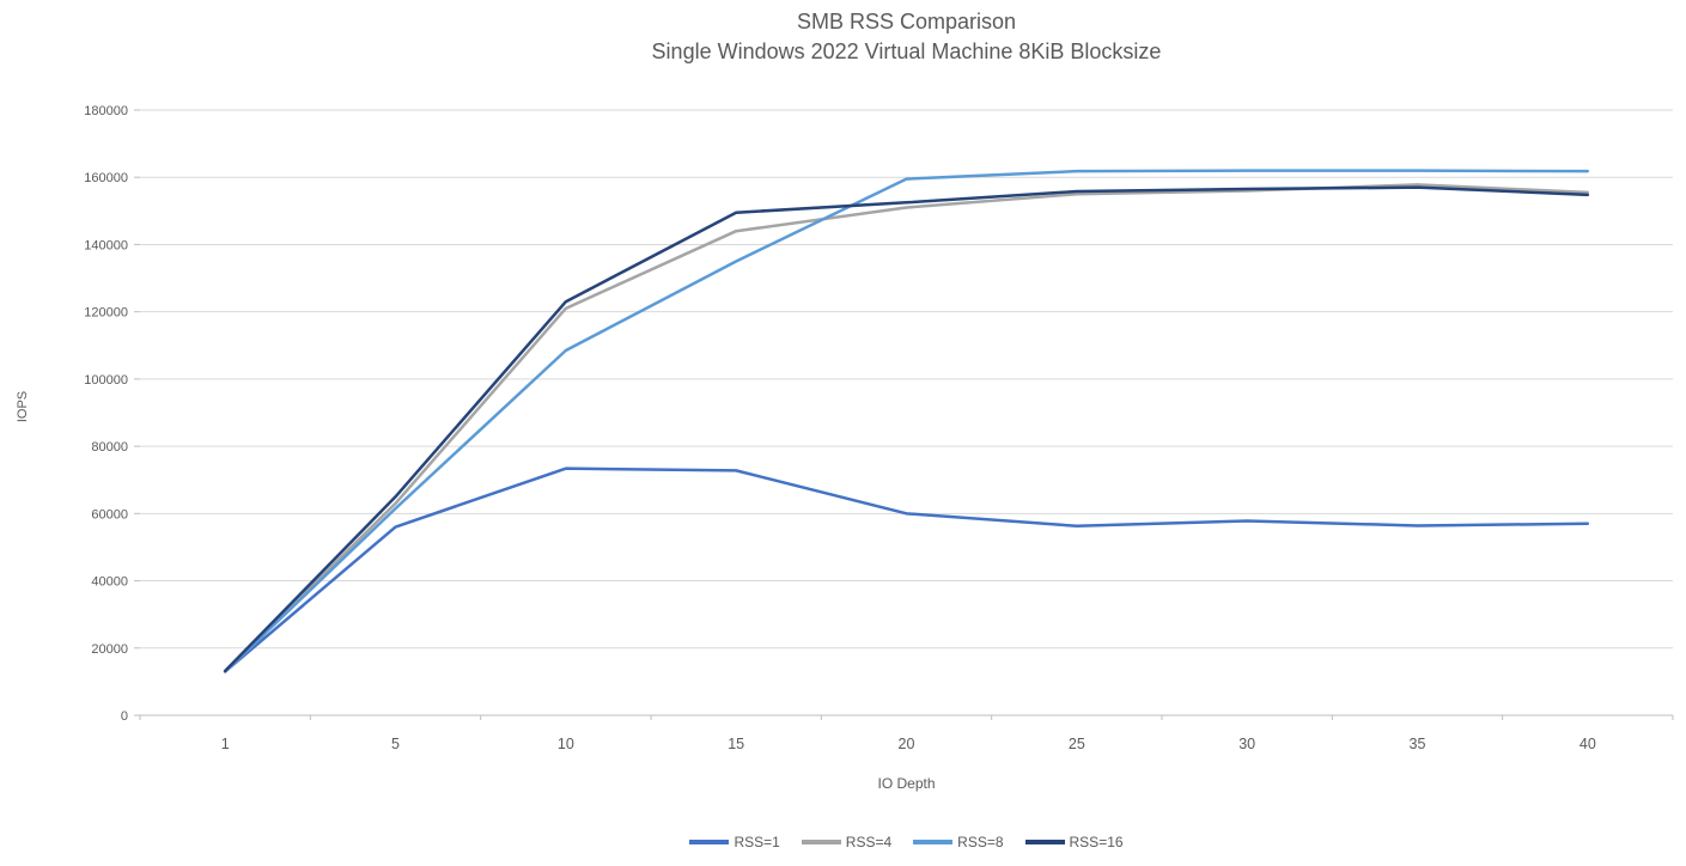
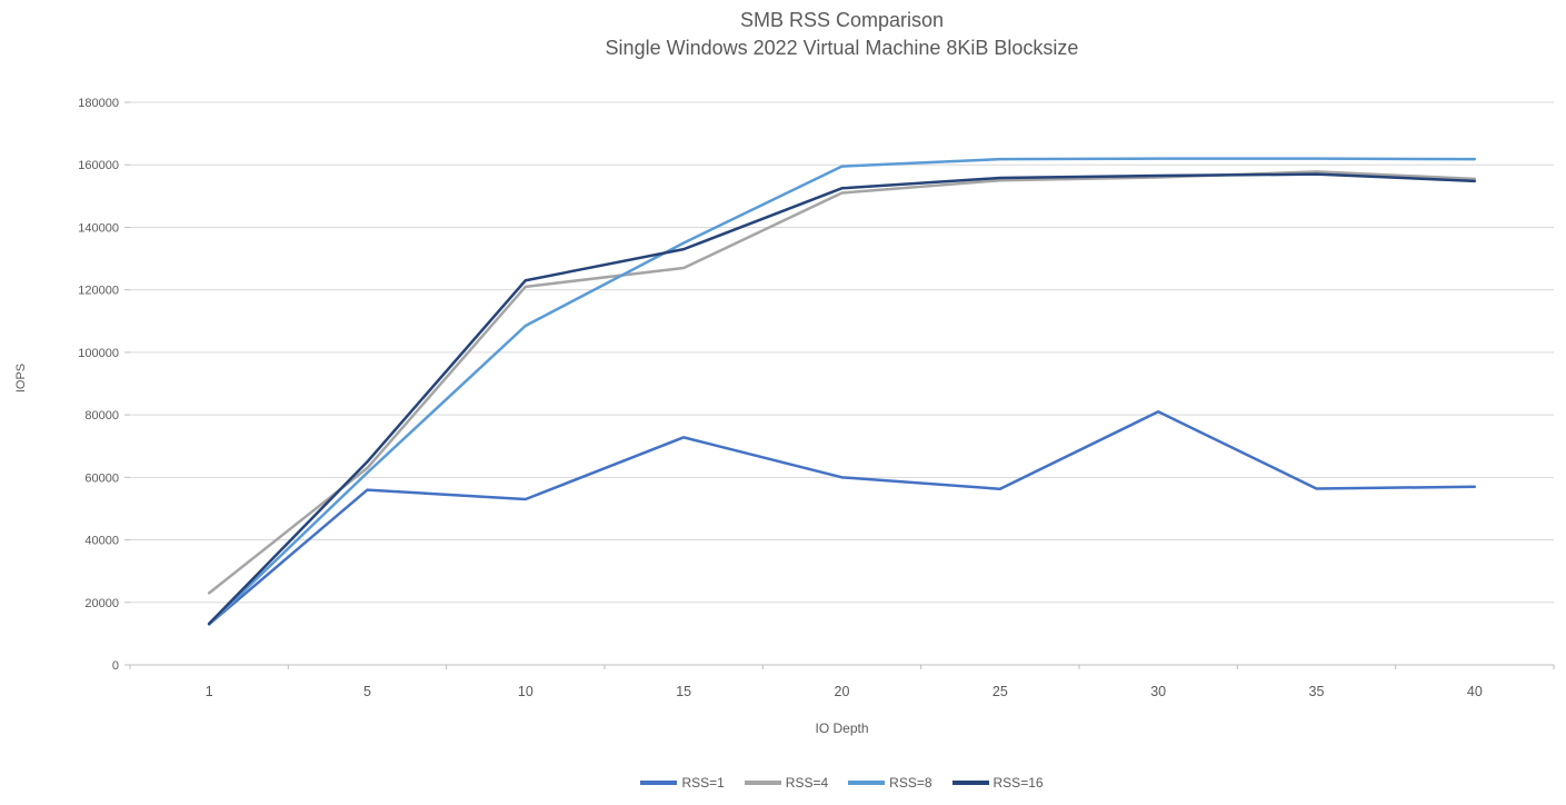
RSS=4/1: 13000 -> 23000
RSS=1/10: 73000 -> 53000
RSS=4/15: 144000 -> 127000
RSS=16/15: 150000 -> 133000
RSS=1/30: 58000 -> 81000
